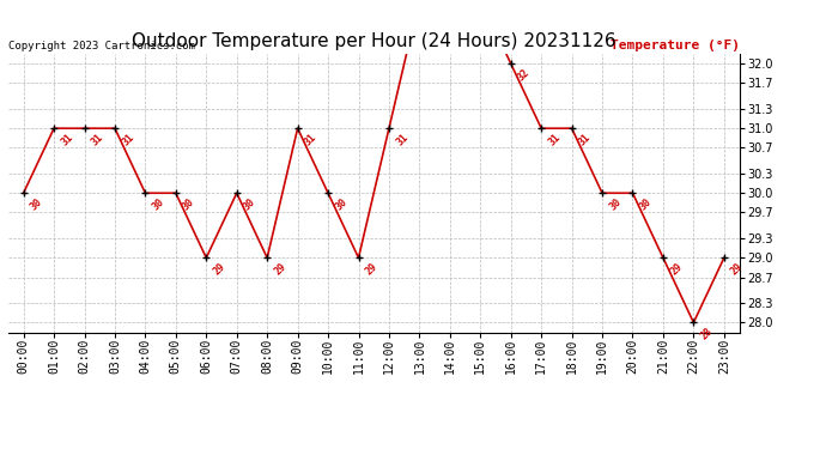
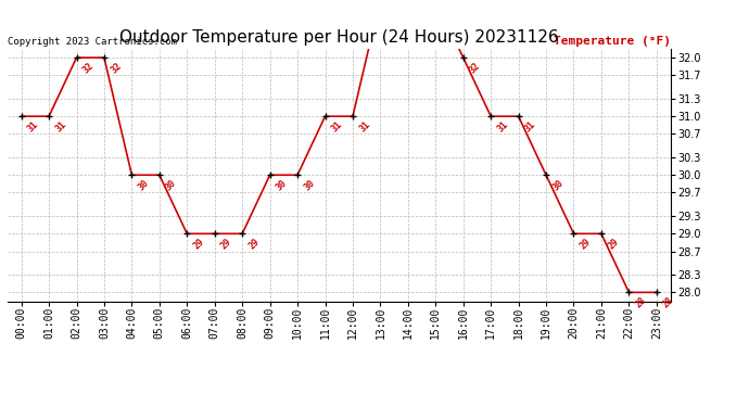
00:00: 30 -> 31
02:00: 31 -> 32
03:00: 31 -> 32
07:00: 30 -> 29
09:00: 31 -> 30
11:00: 29 -> 31
20:00: 30 -> 29
23:00: 29 -> 28
